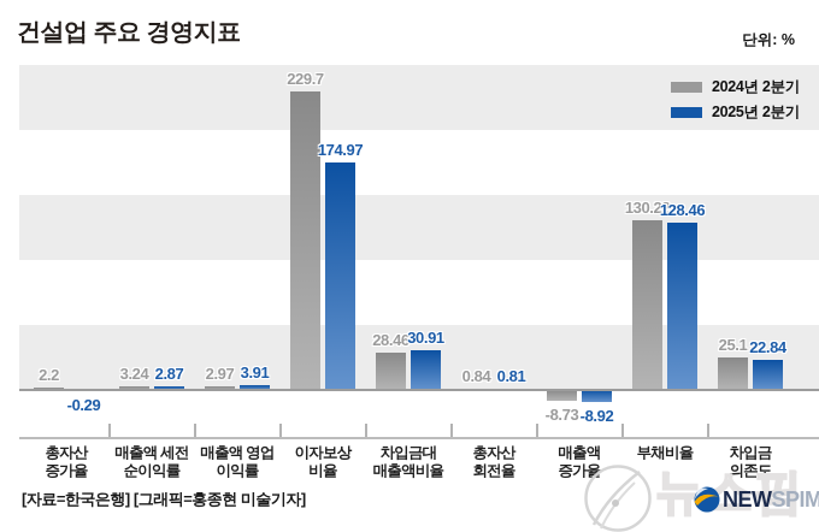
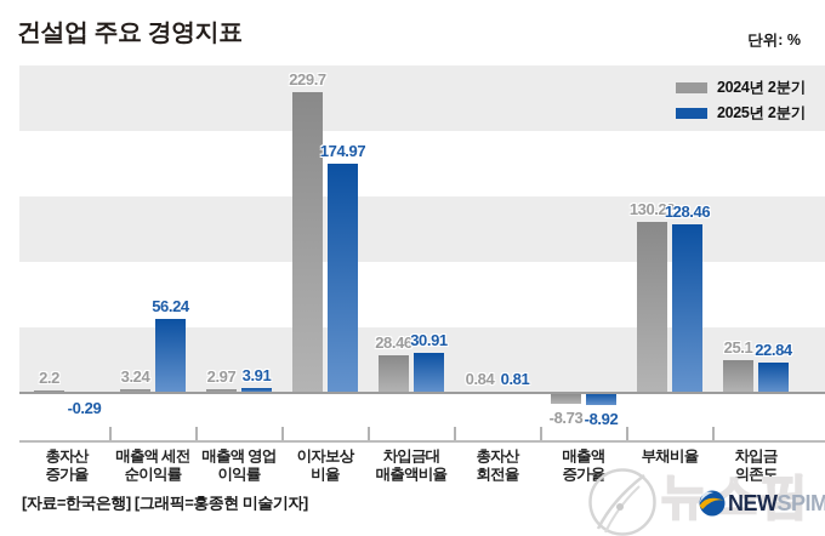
2025년 2분기/매출액 세전 순이익률: 2.87 -> 56.24
